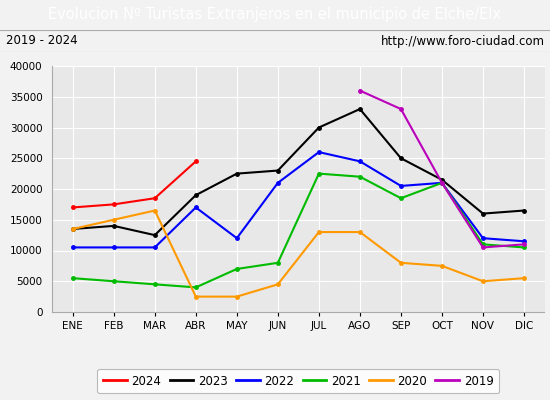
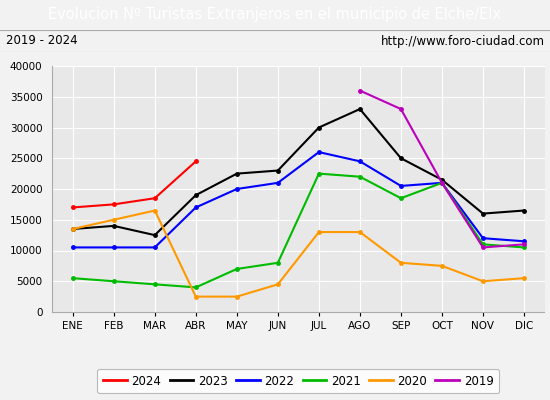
2022/MAY: 12000 -> 20000
